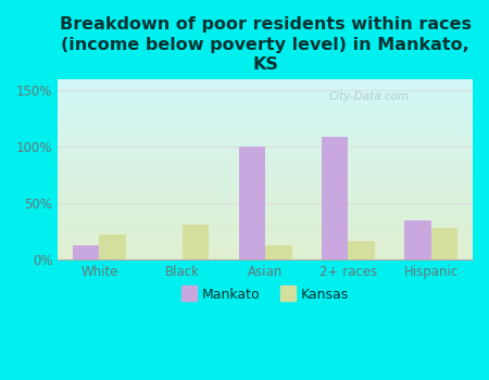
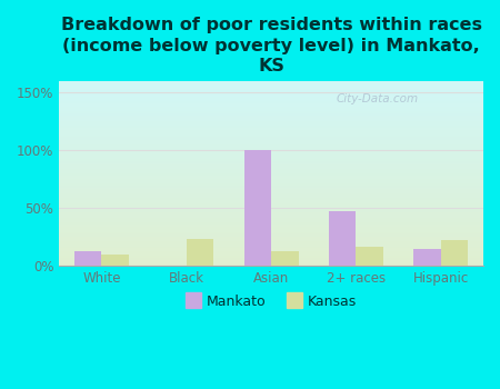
Kansas/White: 22% -> 10%
Kansas/Black: 31% -> 23%
Mankato/2+ races: 109% -> 47%
Mankato/Hispanic: 35% -> 15%
Kansas/Hispanic: 28% -> 22%
